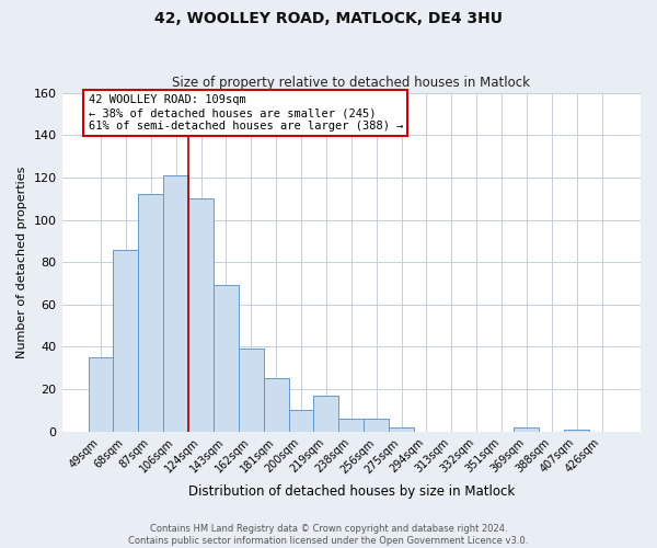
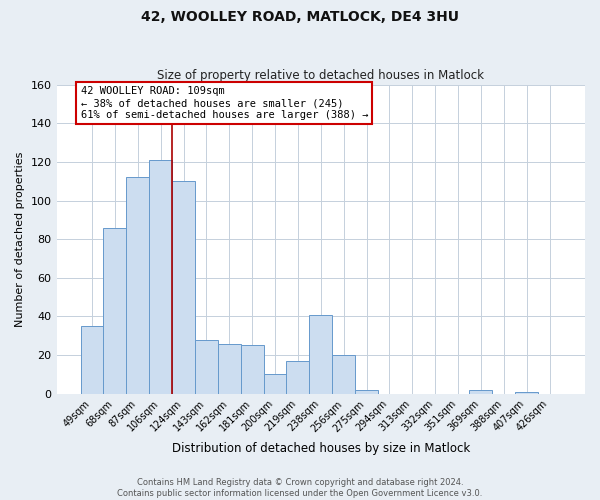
143sqm: 69 -> 28
162sqm: 39 -> 26
238sqm: 6 -> 41
256sqm: 6 -> 20
